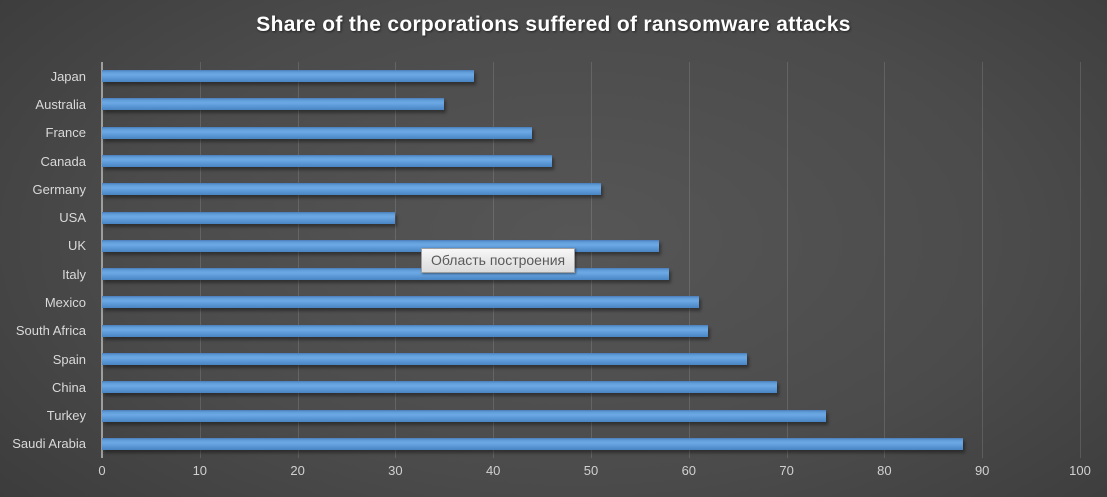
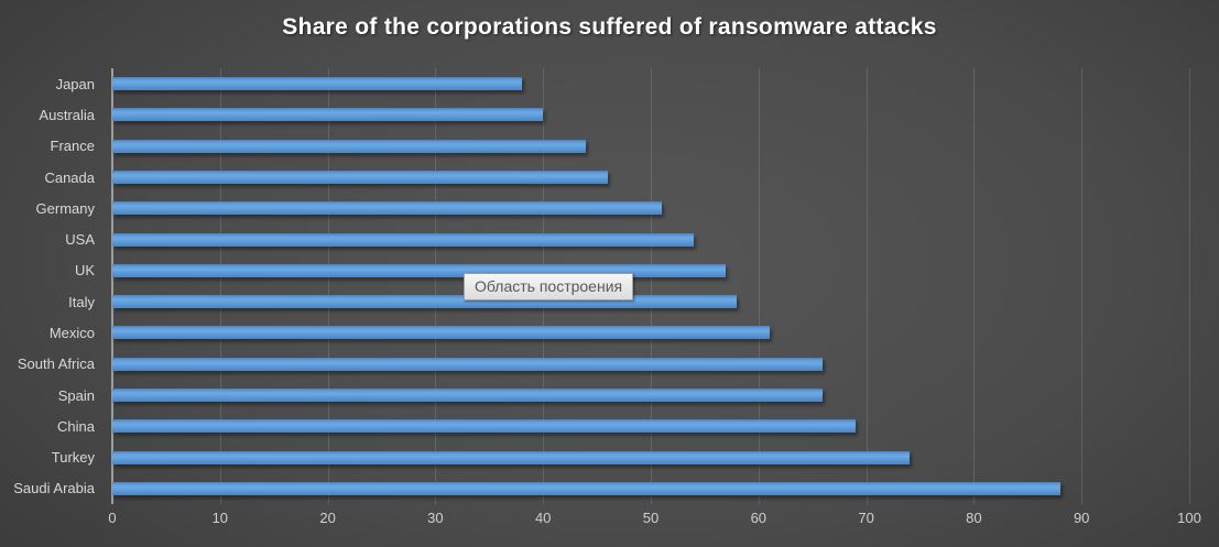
Australia: 35 -> 40
USA: 30 -> 54
South Africa: 62 -> 66
